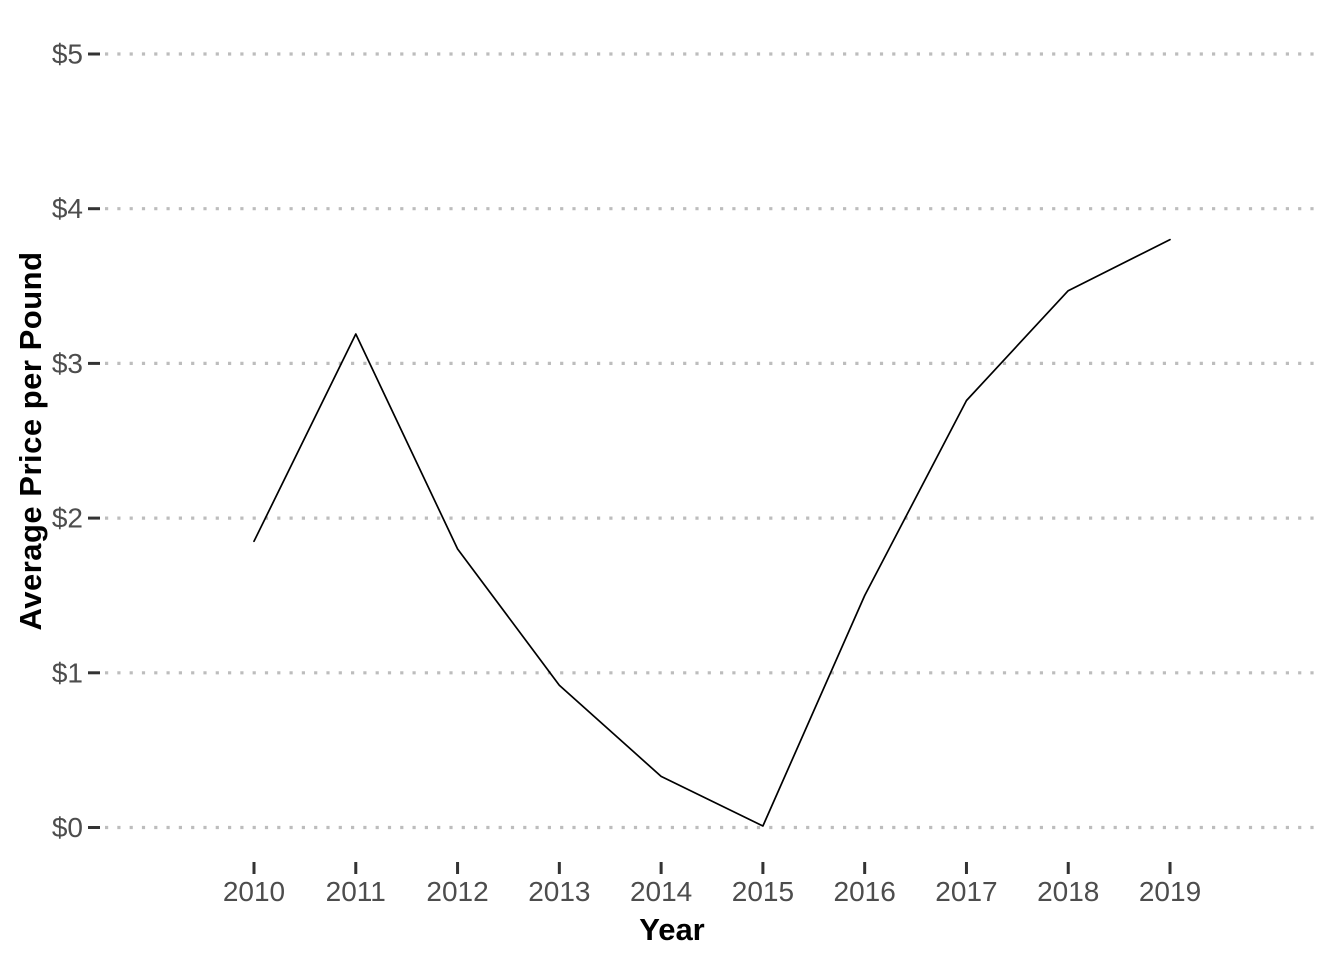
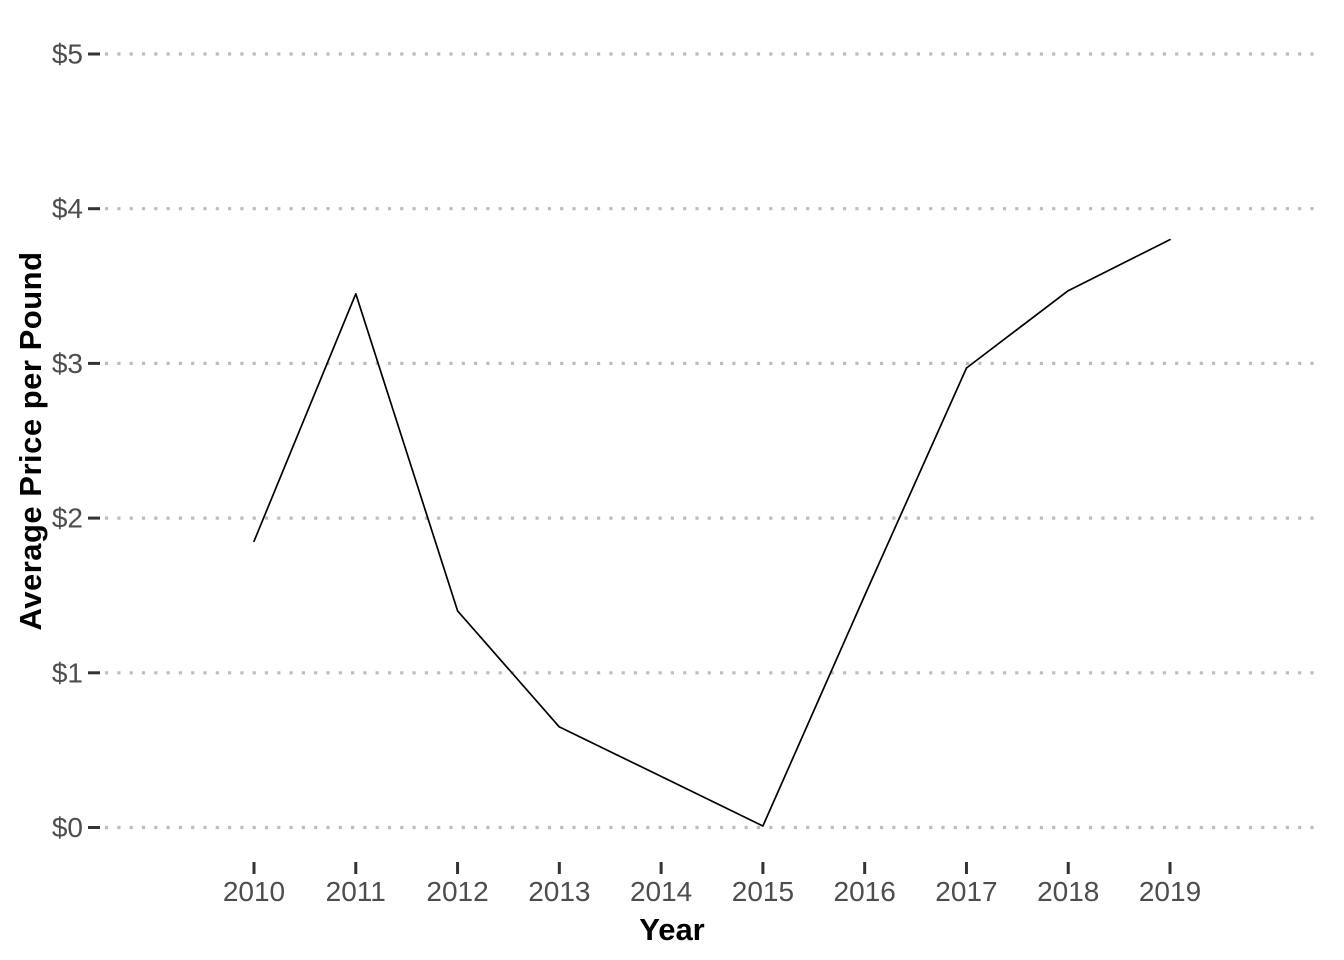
2011: $3.19 -> $3.45
2012: $1.80 -> $1.40
2013: $0.92 -> $0.65
2017: $2.76 -> $2.97
